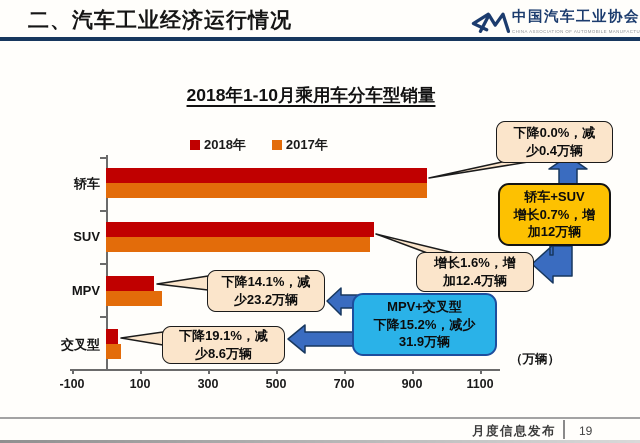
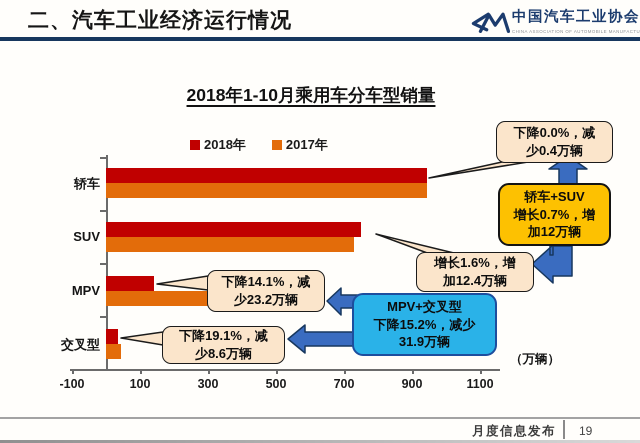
2018年/SUV: 790 -> 750
2017年/SUV: 780 -> 730
2017年/MPV: 160 -> 330
